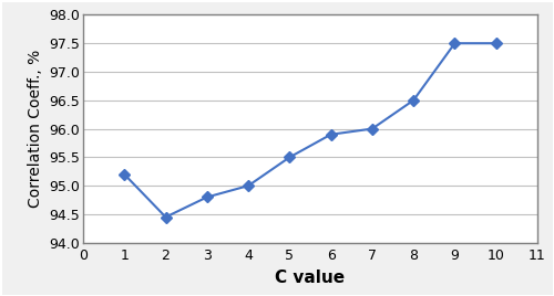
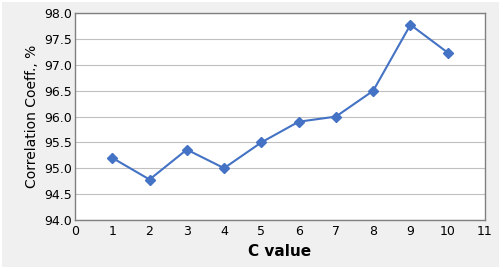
2: 94.45 -> 94.78
3: 94.80 -> 95.36
9: 97.50 -> 97.78
10: 97.50 -> 97.24
